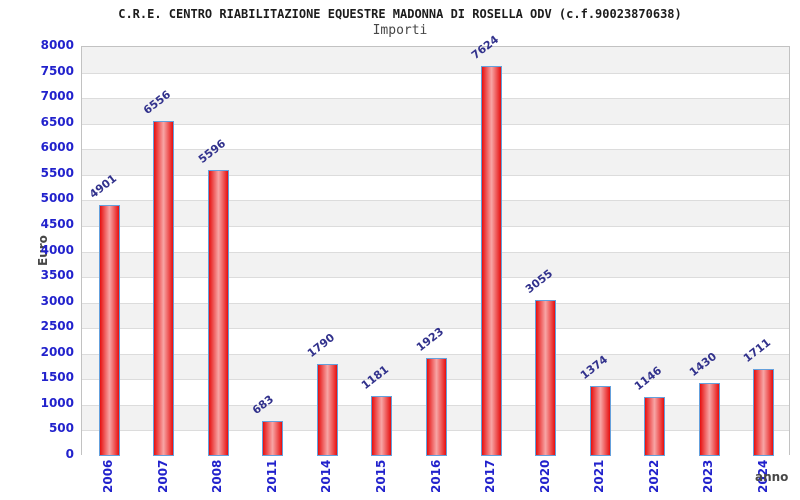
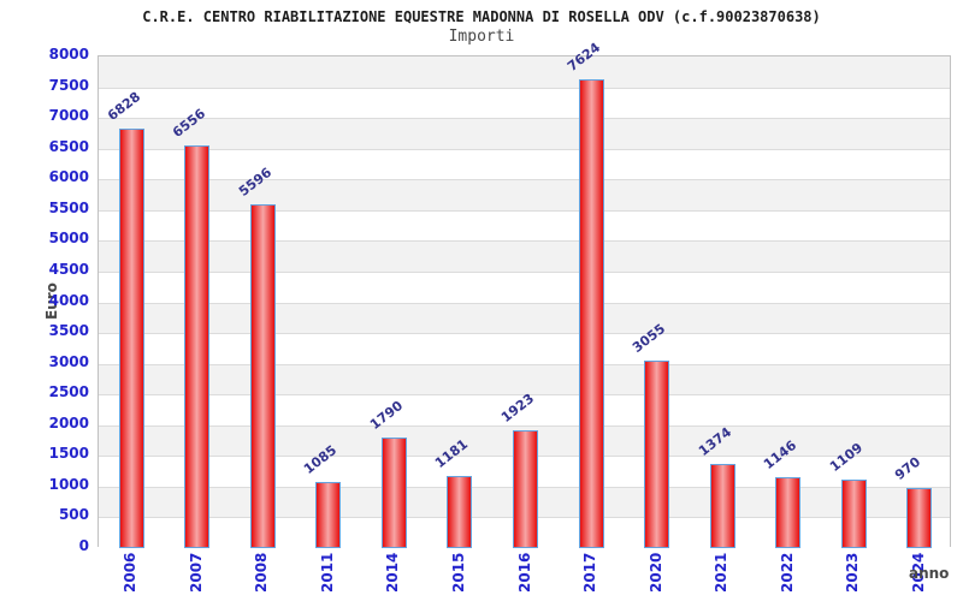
2006: 4901 -> 6828
2011: 683 -> 1085
2023: 1430 -> 1109
2024: 1711 -> 970
